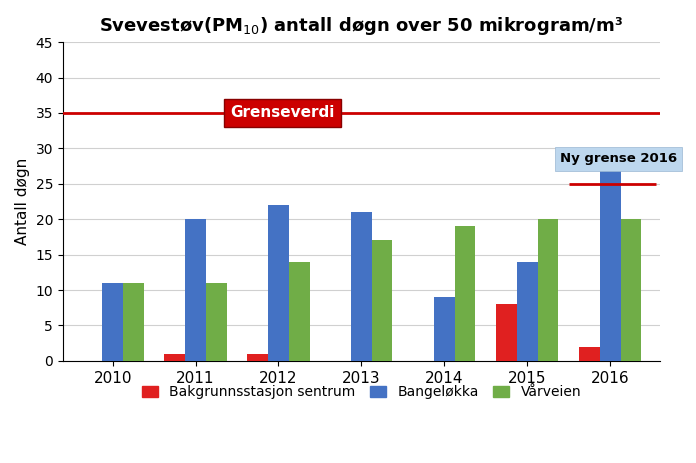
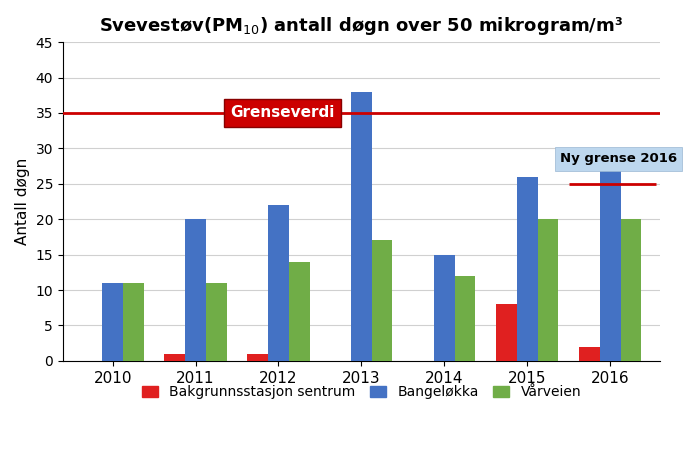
Bangeløkka/2013: 21 -> 38
Bangeløkka/2014: 9 -> 15
Vårveien/2014: 19 -> 12
Bangeløkka/2015: 14 -> 26
